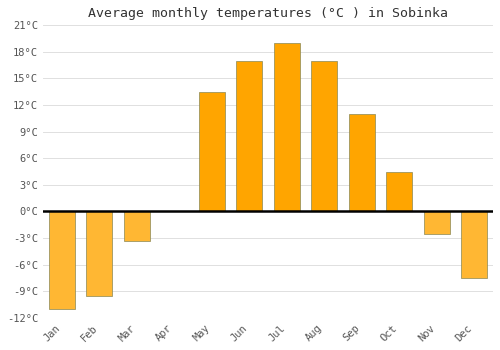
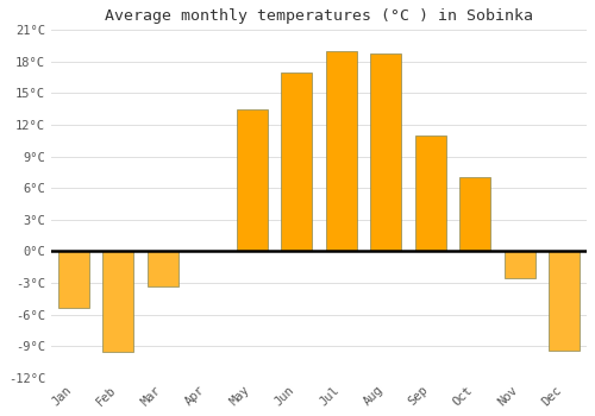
Jan: -11.0°C -> -5.4°C
Aug: 17.0°C -> 18.8°C
Oct: 4.5°C -> 7.0°C
Dec: -7.5°C -> -9.4°C
